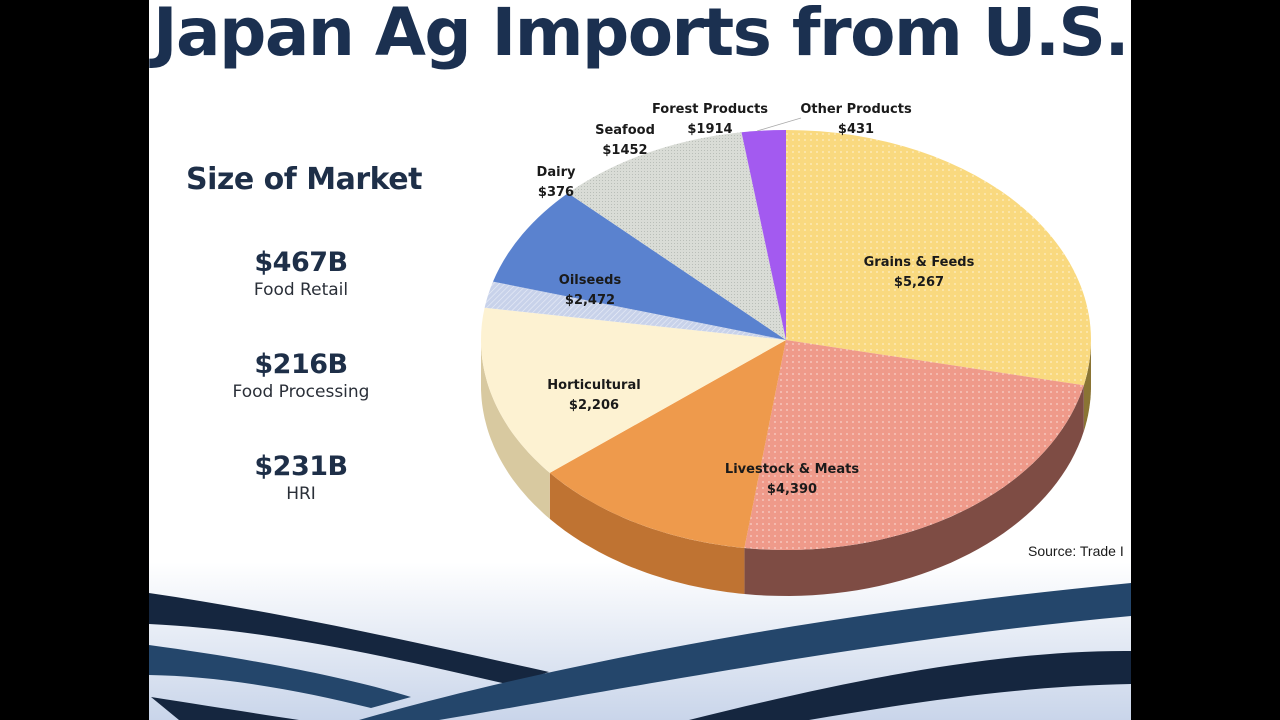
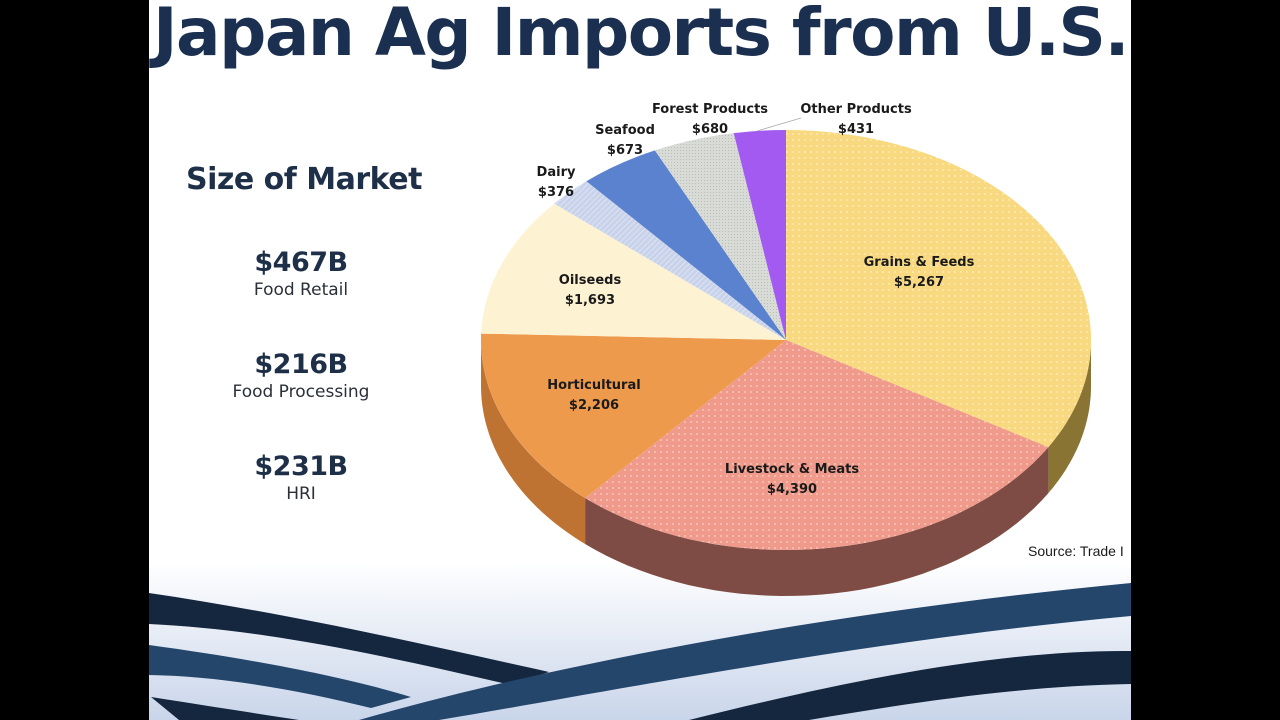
Oilseeds: $2,472 -> $1,693
Seafood: $1452 -> $673
Forest Products: $1914 -> $680
